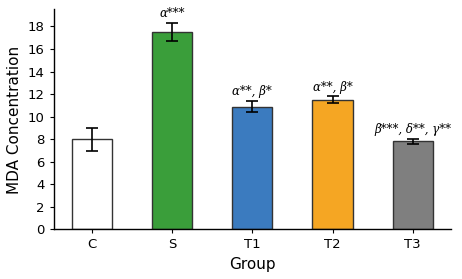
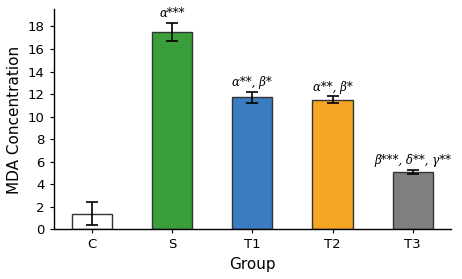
C: 8.0 -> 1.4
T1: 10.9 -> 11.7
T3: 7.8 -> 5.1
